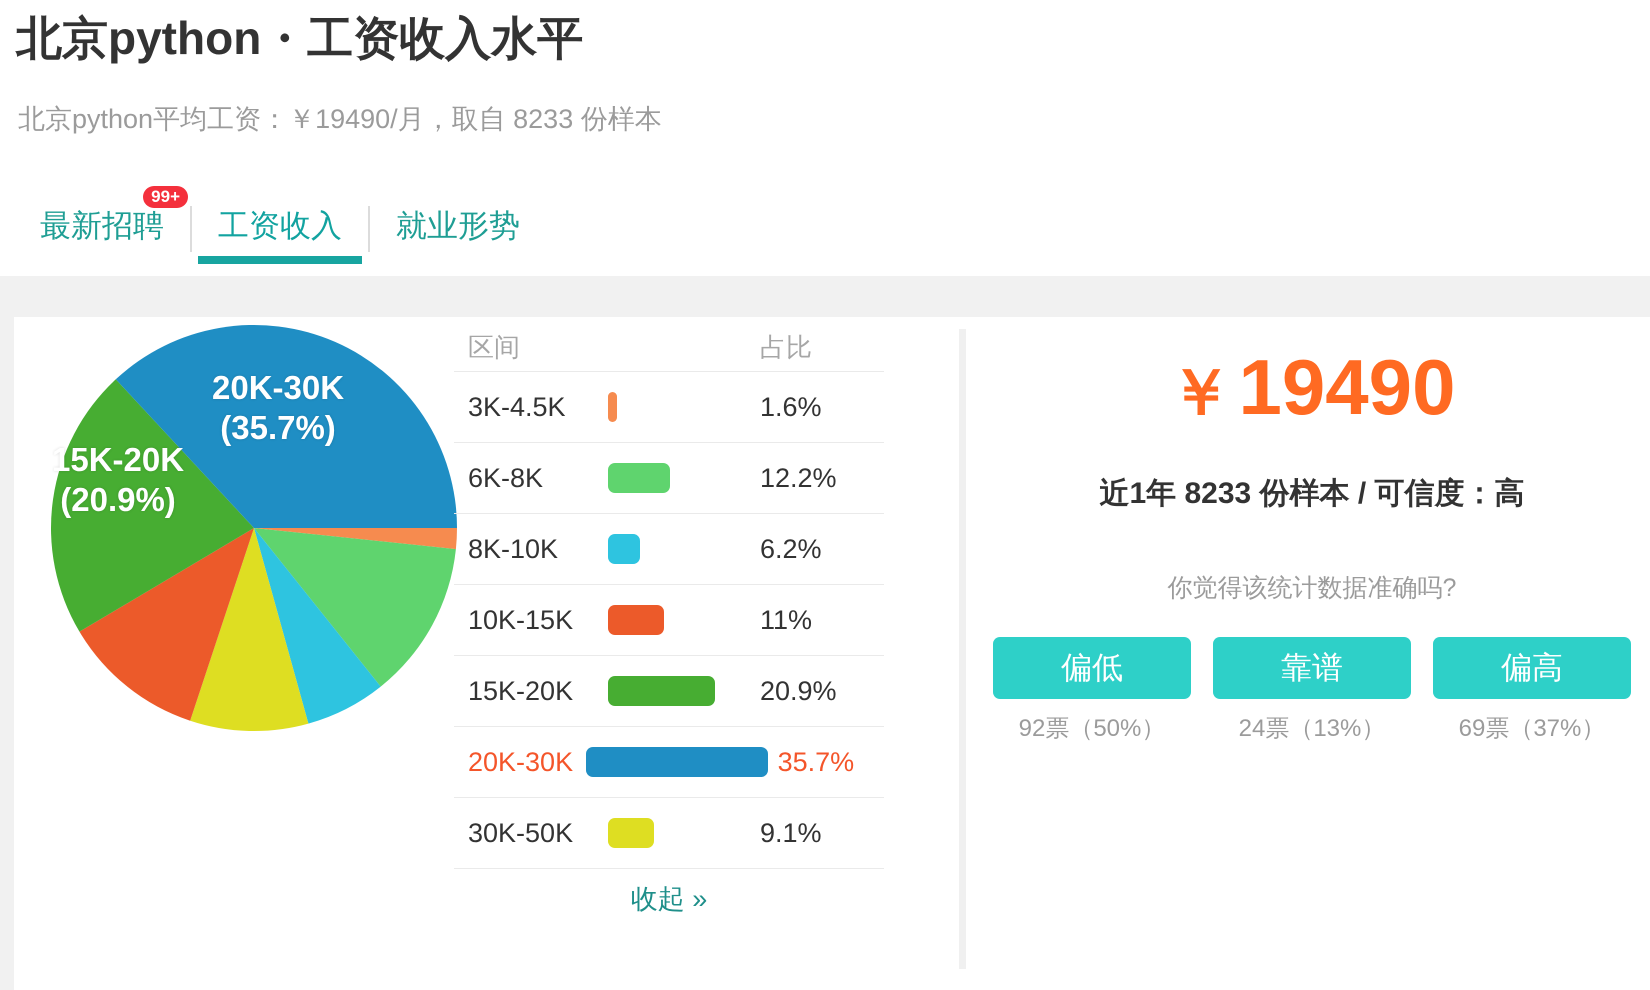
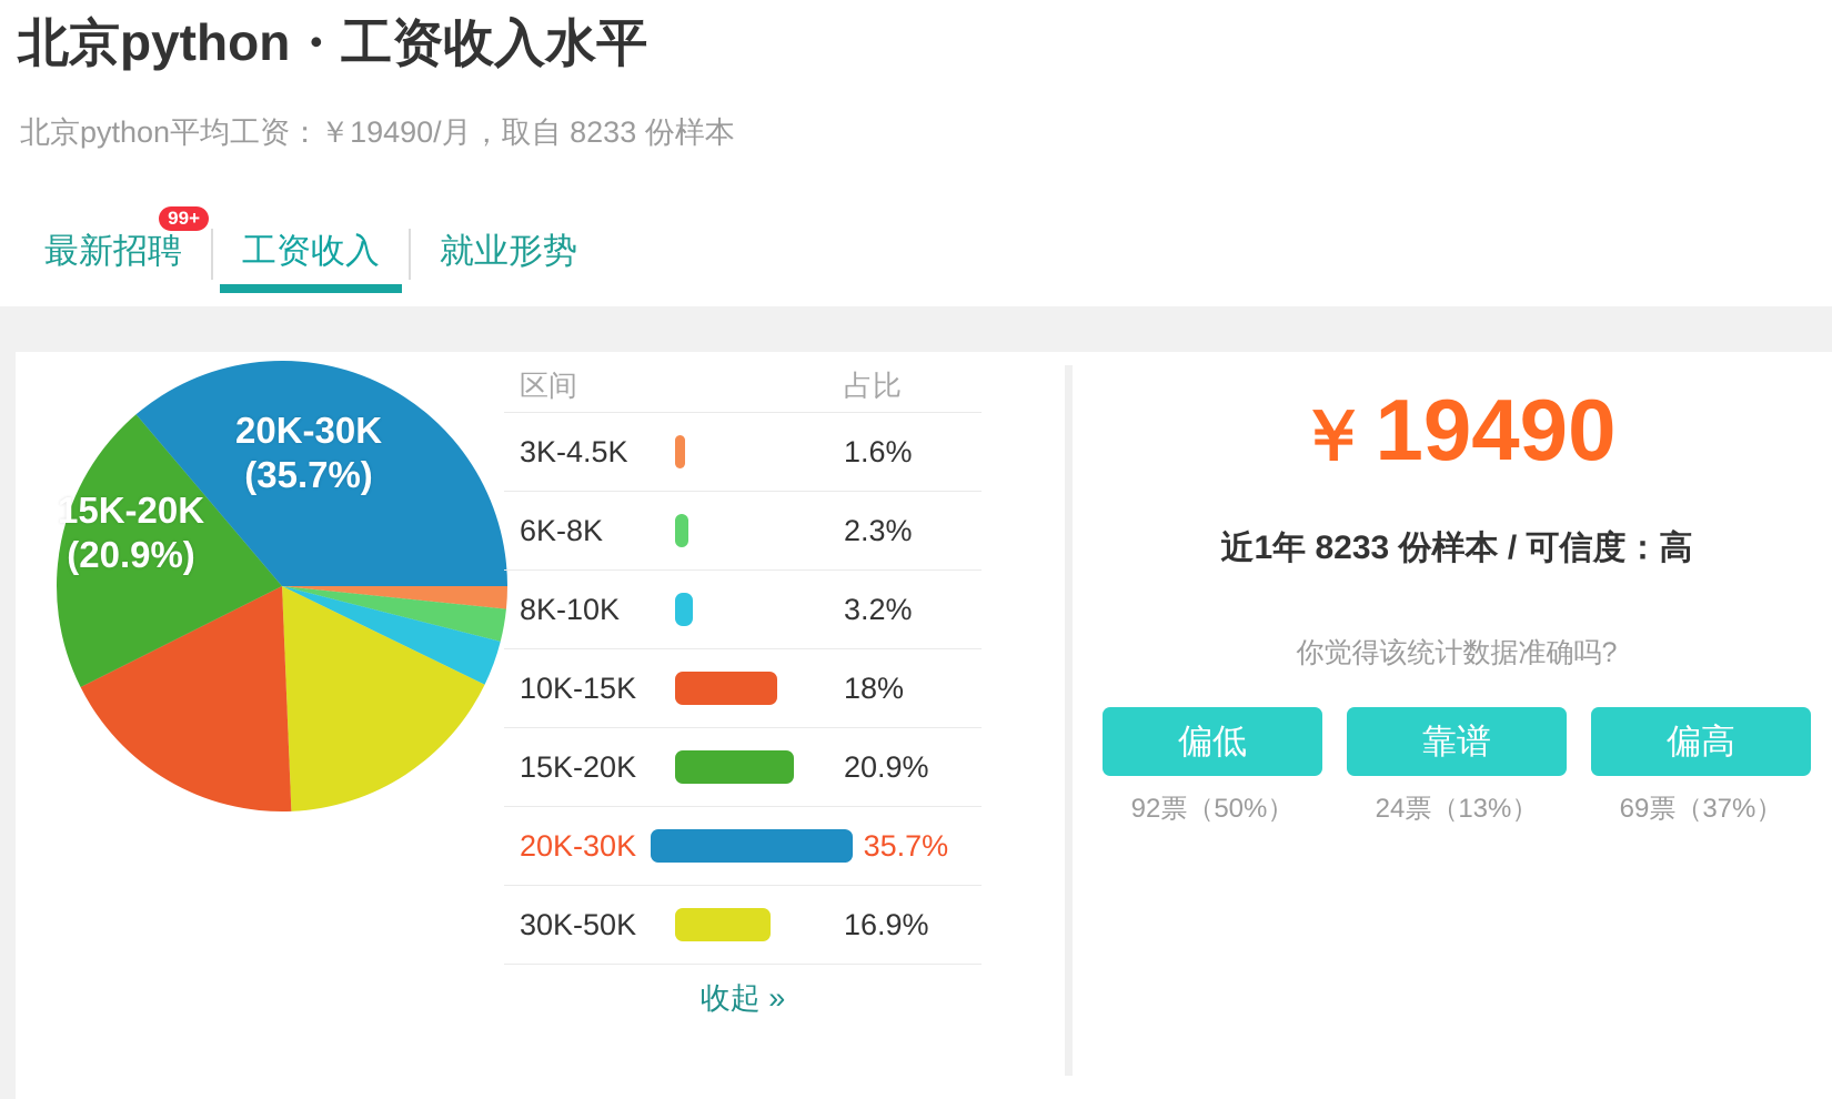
6K-8K: 12.2% -> 2.3%
8K-10K: 6.2% -> 3.2%
10K-15K: 11% -> 18%
30K-50K: 9.1% -> 16.9%
